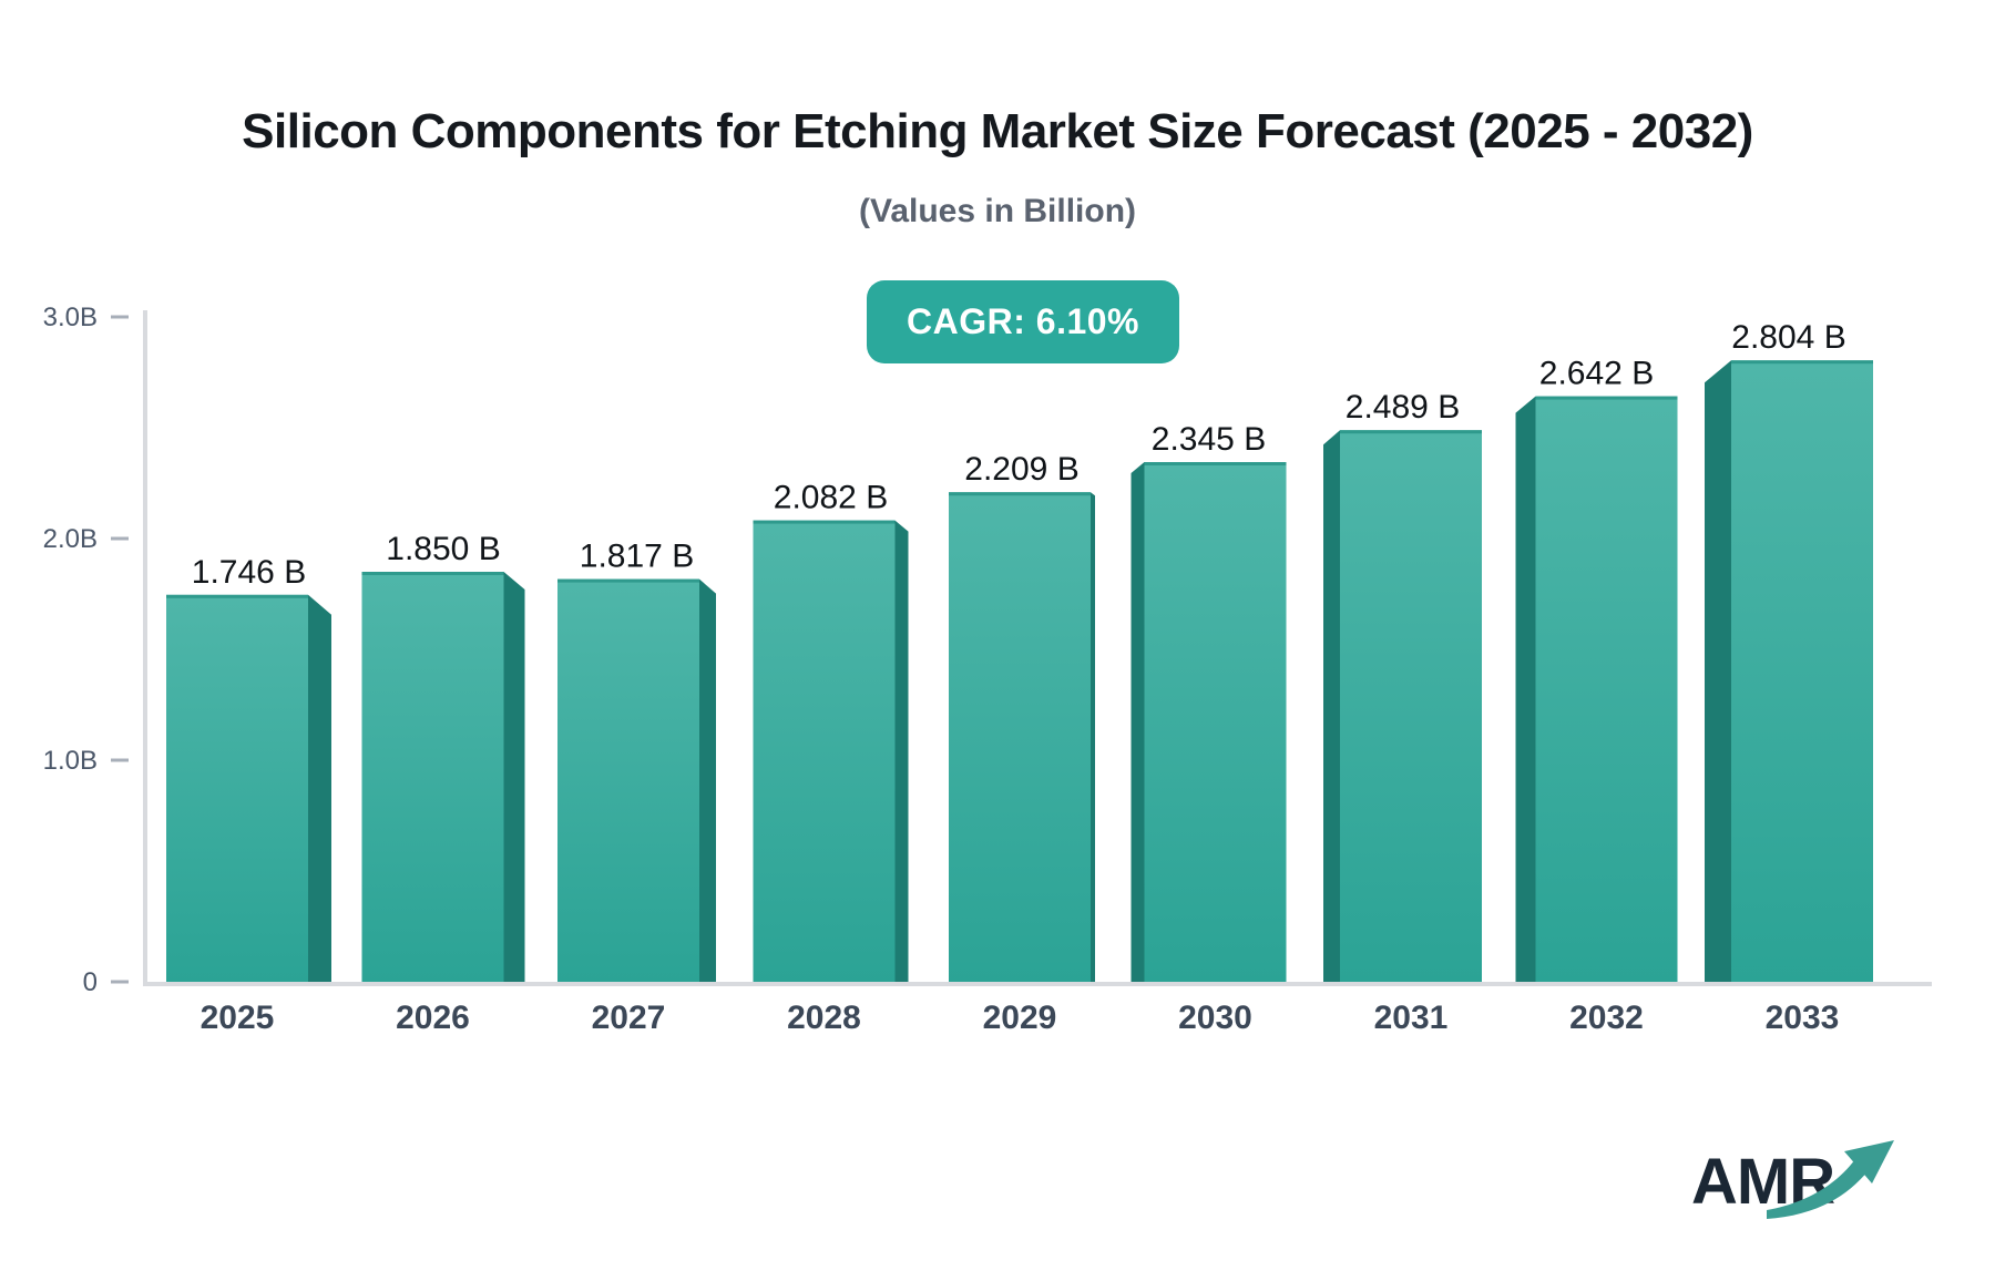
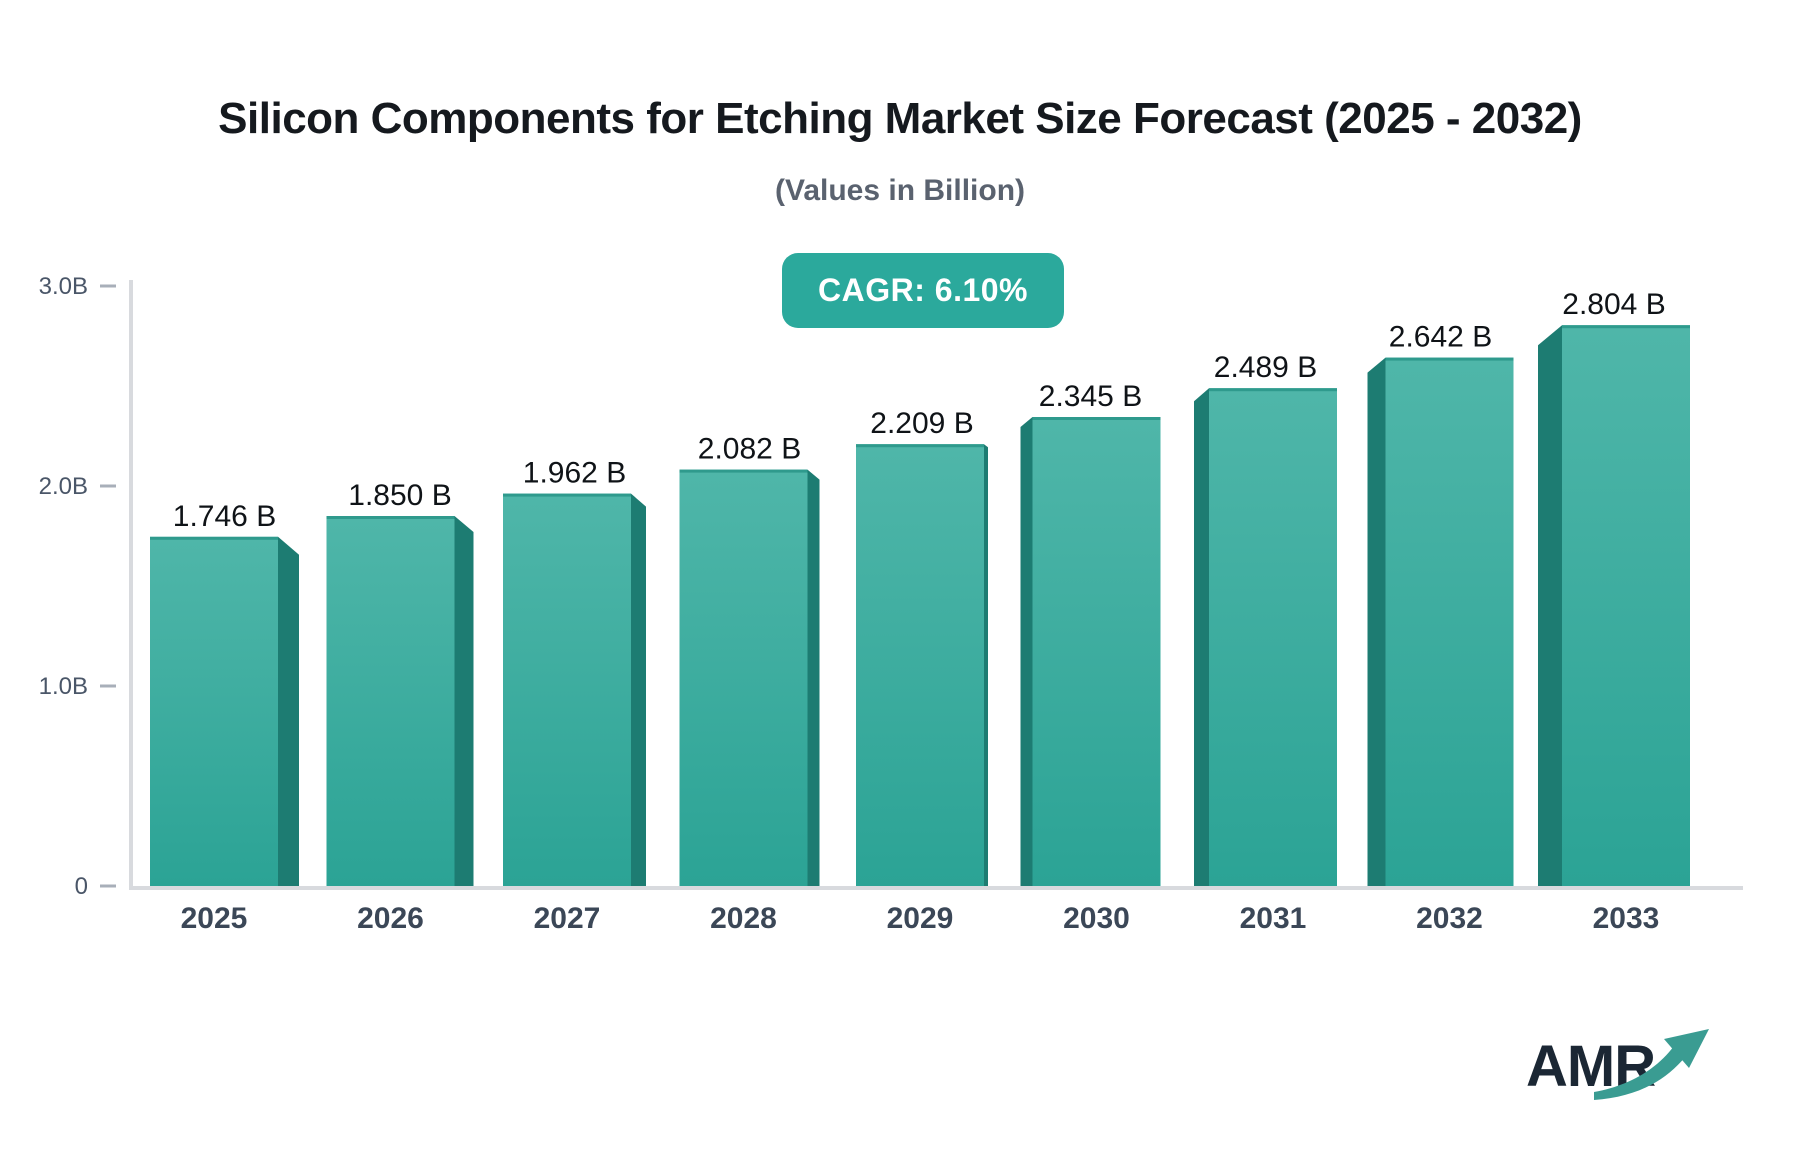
2027: 1.817 -> 1.962
